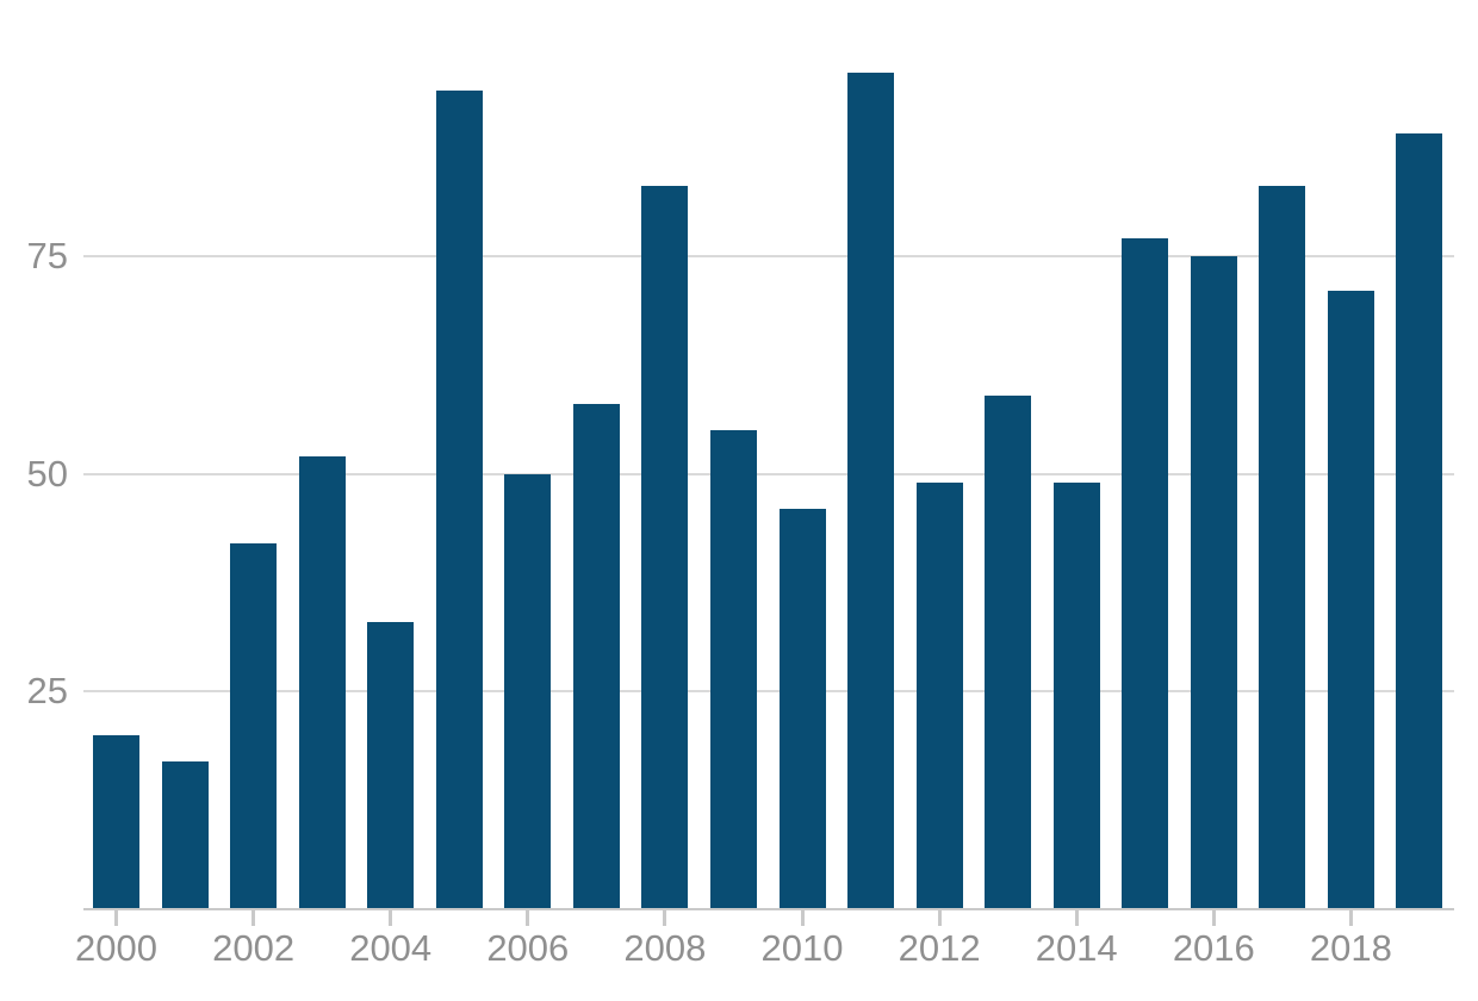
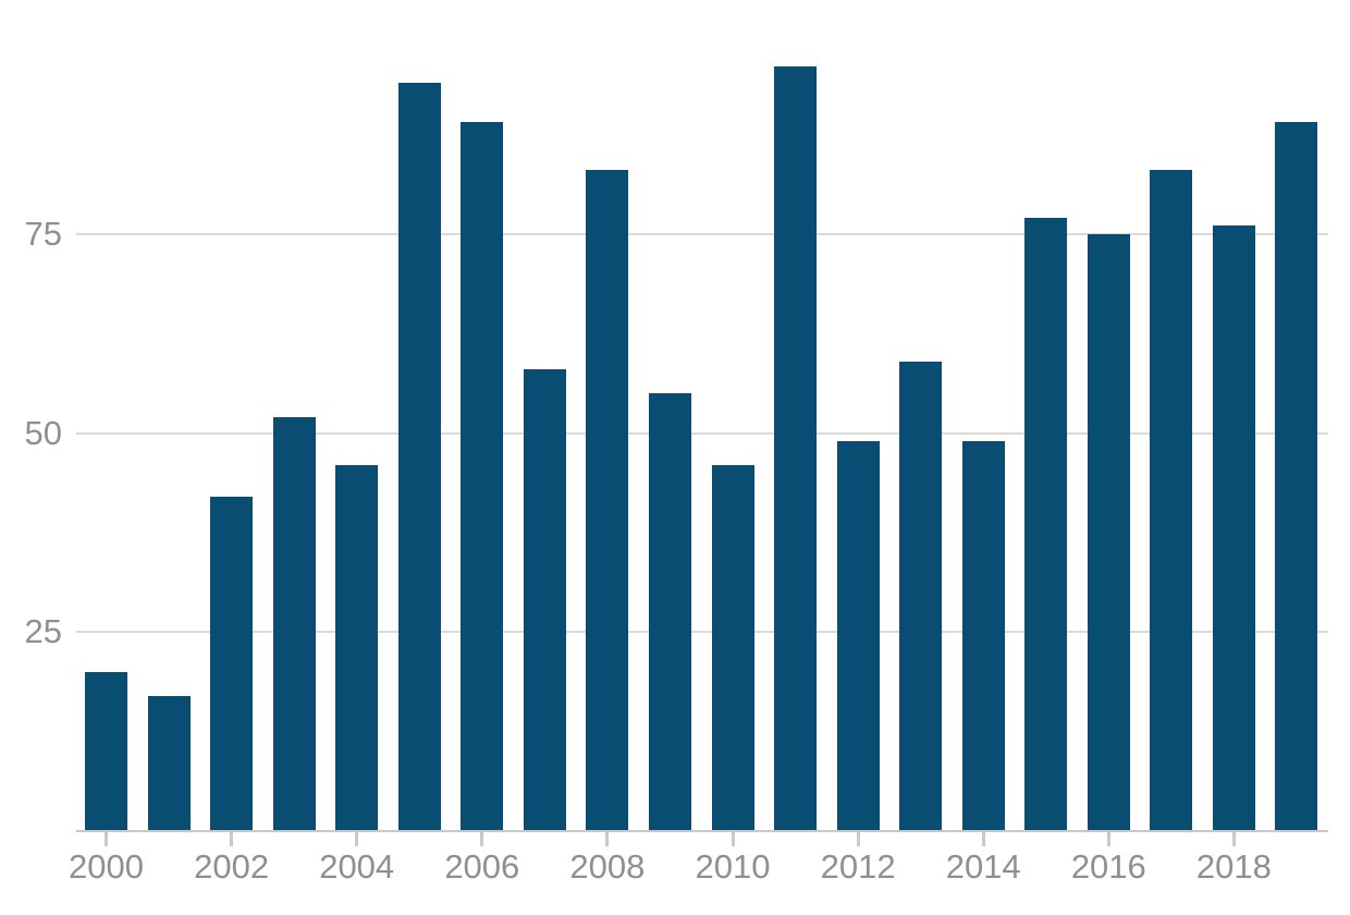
2004: 33 -> 46
2006: 50 -> 89
2018: 71 -> 76
